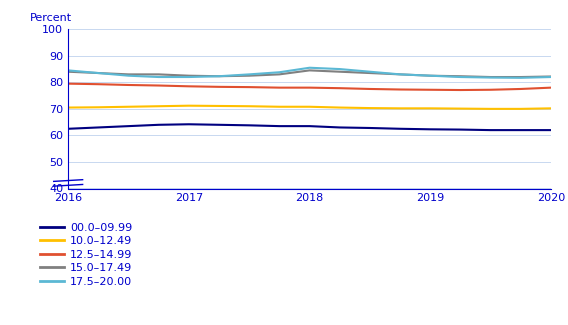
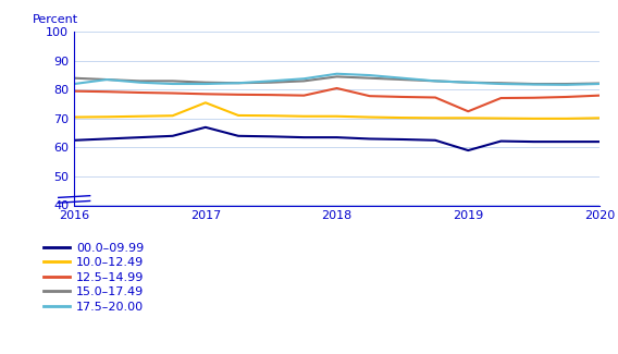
17.5–20.00/2016: 84.5 -> 82.0
00.0–09.99/2017: 64.2 -> 67.0
10.0–12.49/2017: 71.2 -> 75.5
12.5–14.99/2018: 78.0 -> 80.5
00.0–09.99/2019: 62.3 -> 59.0
12.5–14.99/2019: 77.2 -> 72.5
